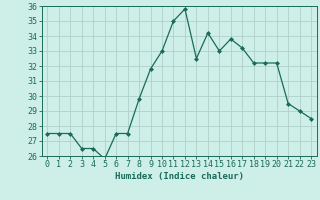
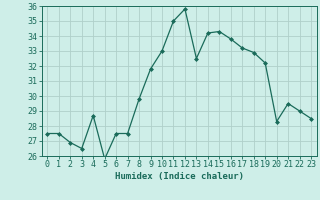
2: 27.5 -> 26.9
4: 26.5 -> 28.7
15: 33.0 -> 34.3
18: 32.2 -> 32.9
20: 32.2 -> 28.3
